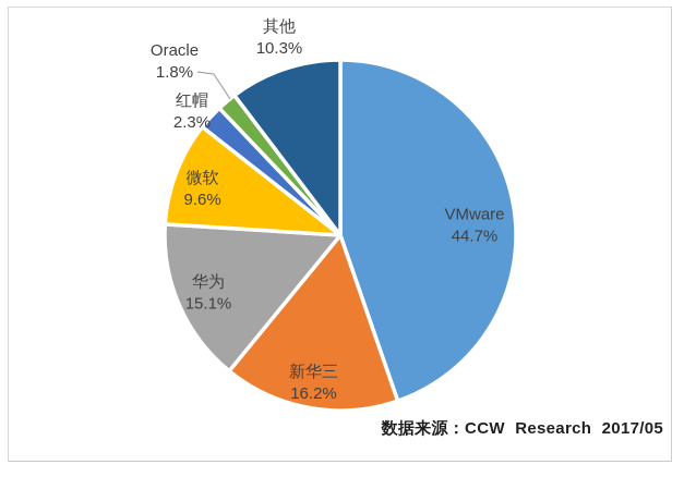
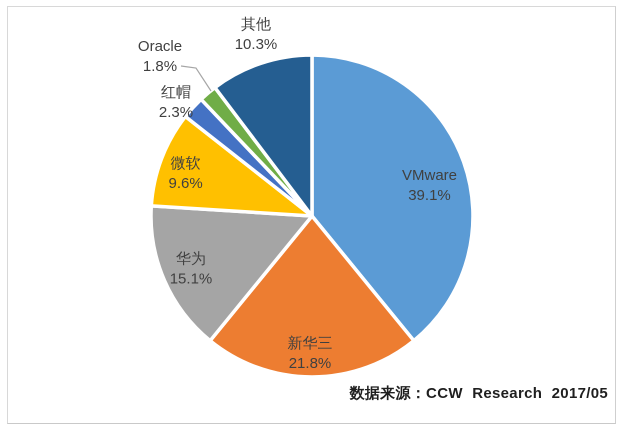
VMware: 44.7% -> 39.1%
新华三: 16.2% -> 21.8%
